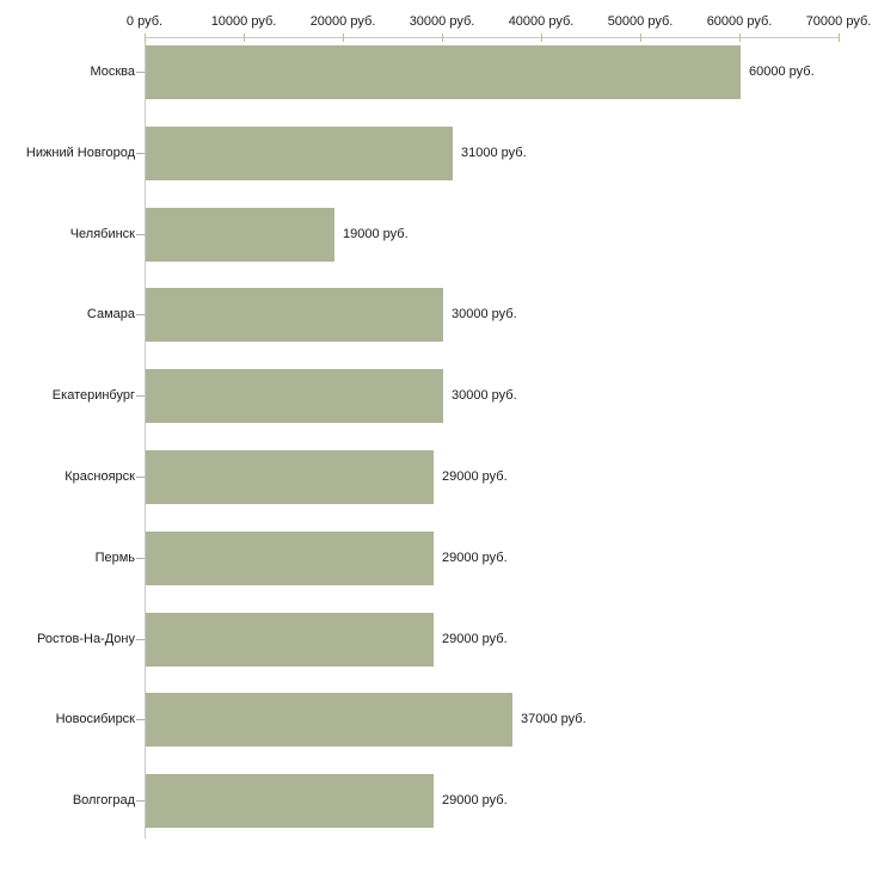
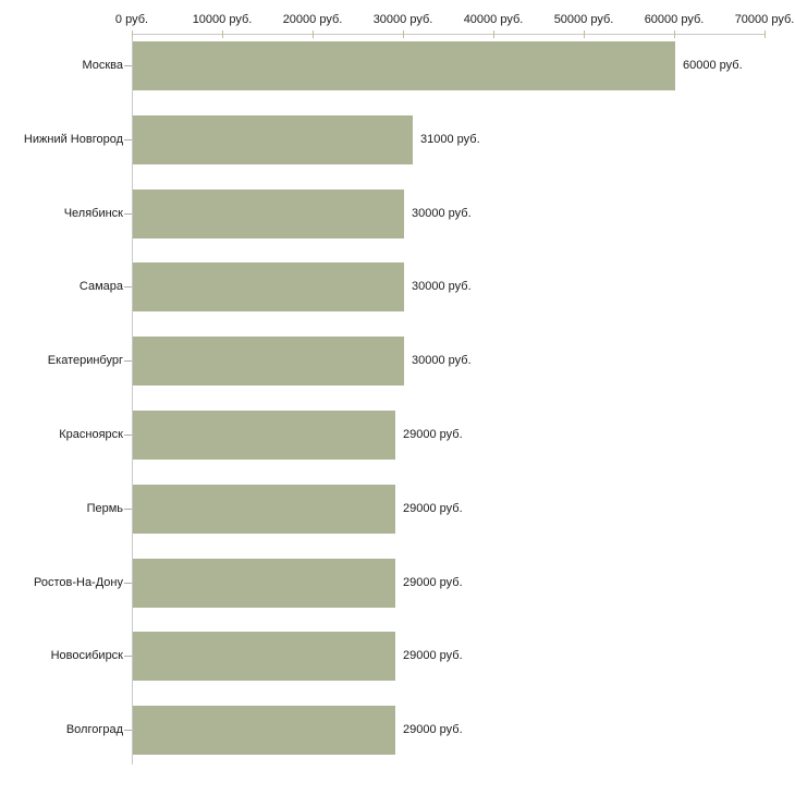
Челябинск: 19000 -> 30000
Новосибирск: 37000 -> 29000
